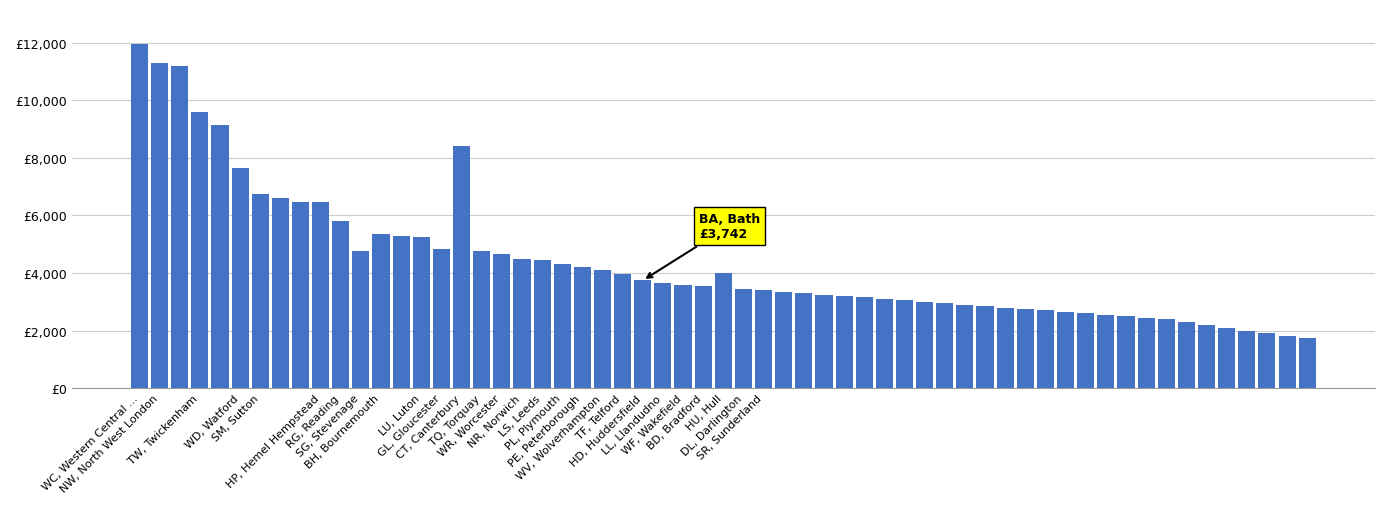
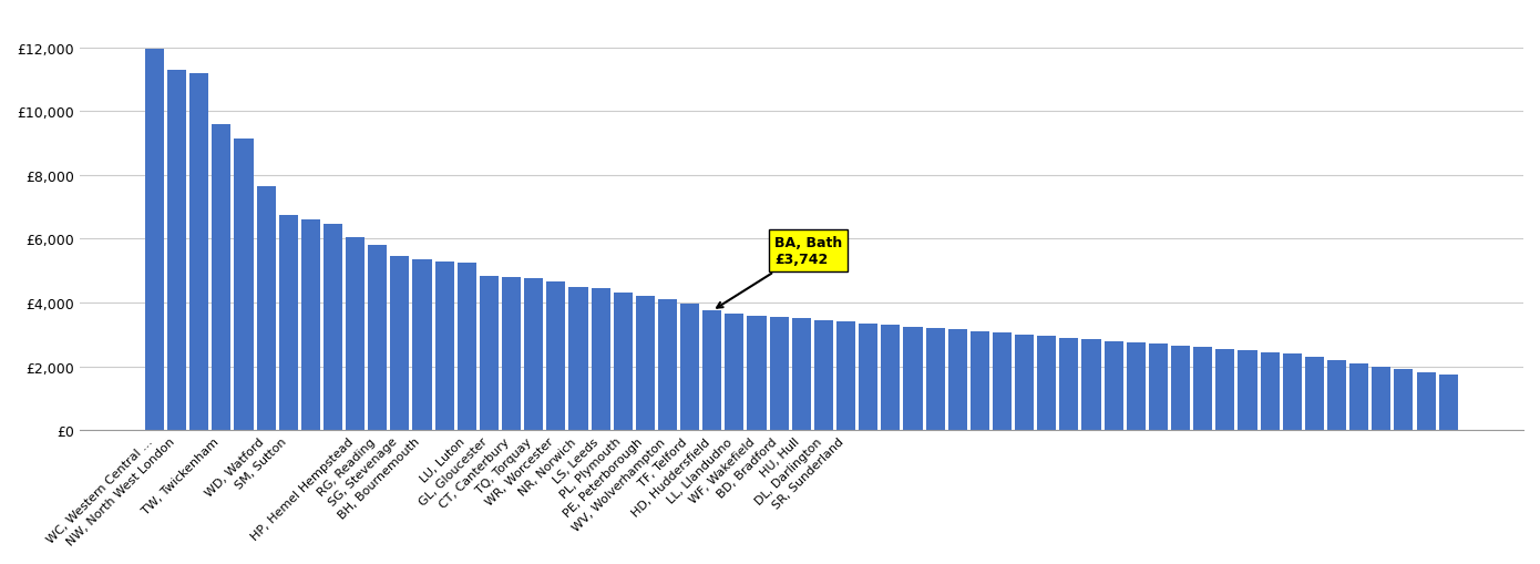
HP, Hemel Hempstead: £6,450 -> £6,050
SG, Stevenage: £4,750 -> £5,450
CT, Canterbury: £8,400 -> £4,800
HU, Hull: £4,000 -> £3,500
